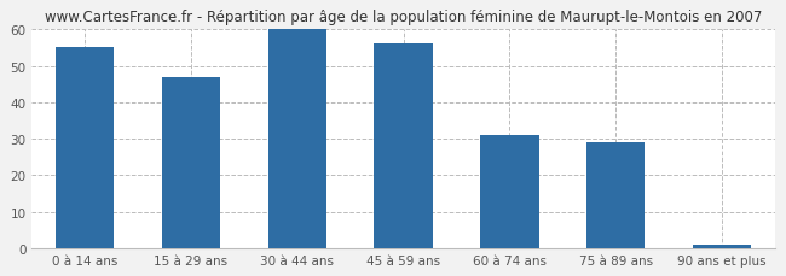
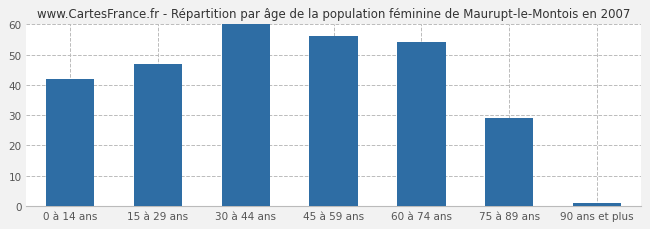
0 à 14 ans: 55 -> 42
60 à 74 ans: 31 -> 54
